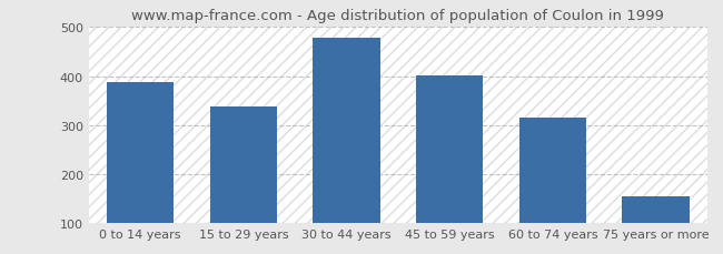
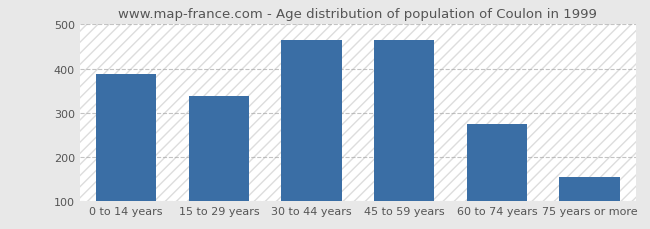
30 to 44 years: 478 -> 465
45 to 59 years: 402 -> 465
60 to 74 years: 315 -> 275
